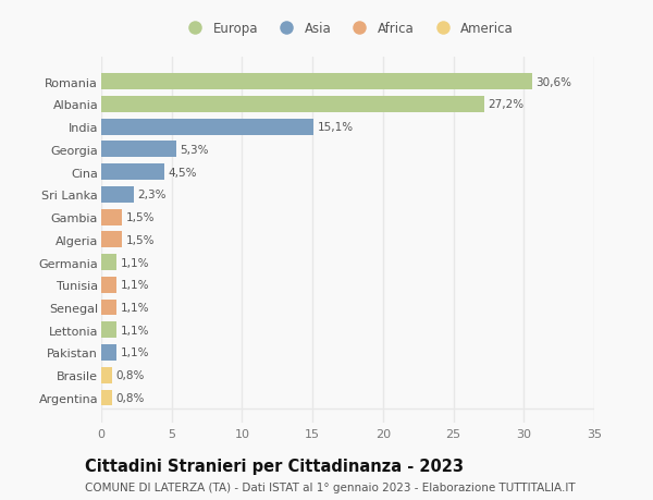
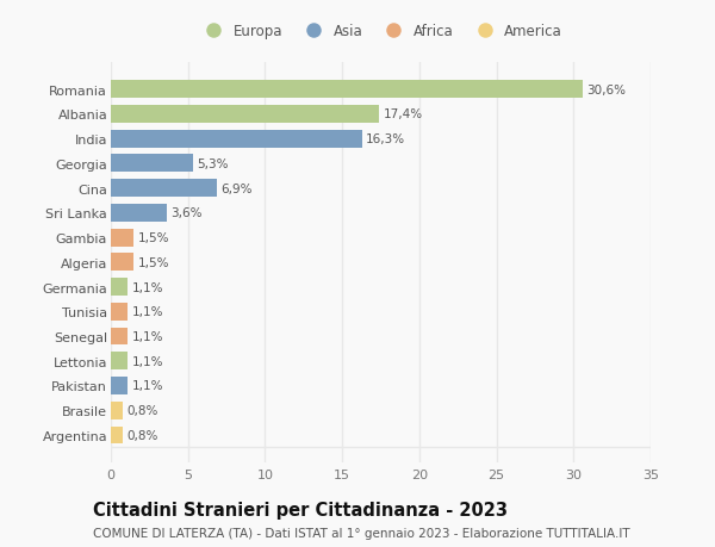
Albania: 27,2% -> 17,4%
India: 15,1% -> 16,3%
Cina: 4,5% -> 6,9%
Sri Lanka: 2,3% -> 3,6%
